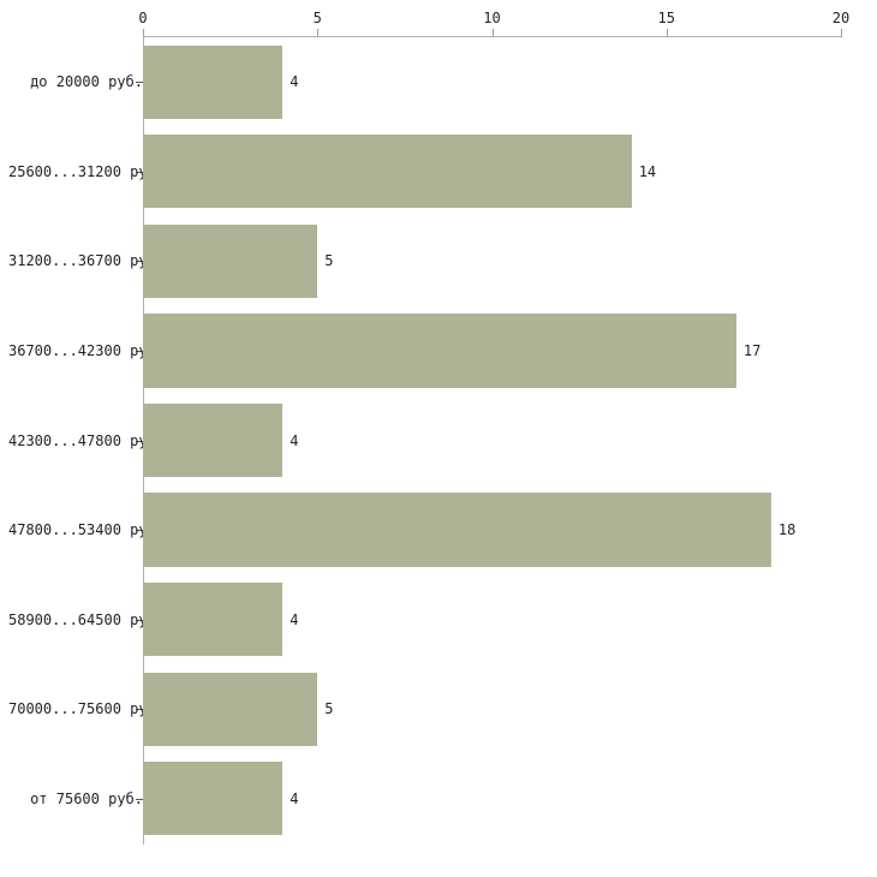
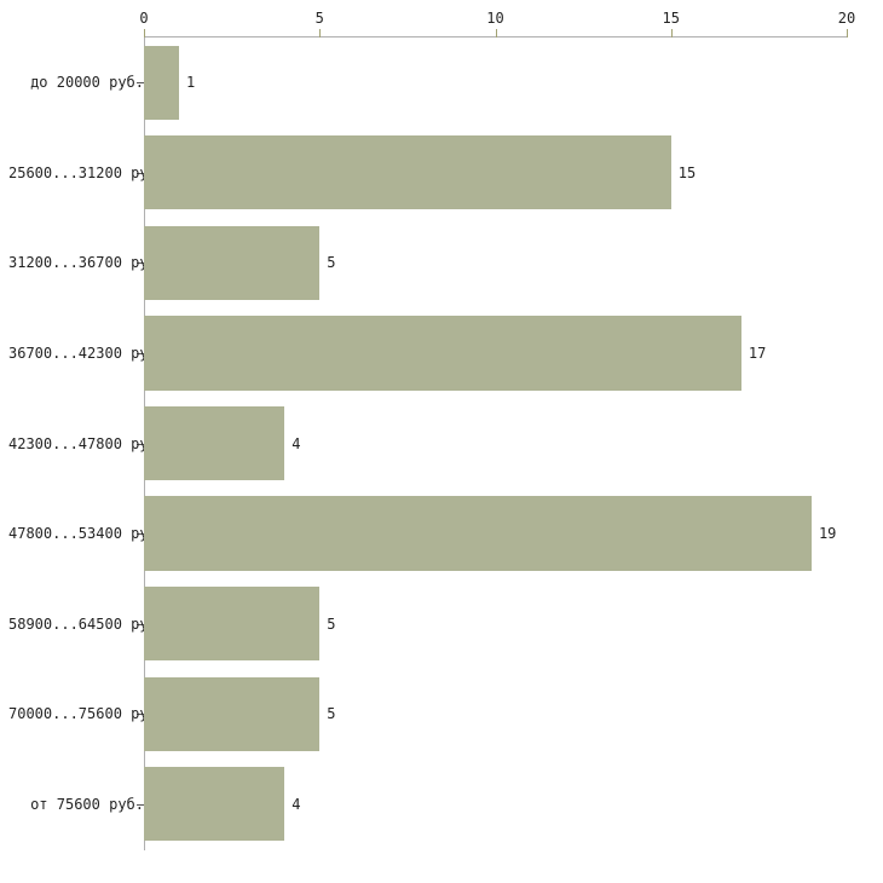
до 20000 руб.: 4 -> 1
25600...31200 руб.: 14 -> 15
47800...53400 руб.: 18 -> 19
58900...64500 руб.: 4 -> 5
